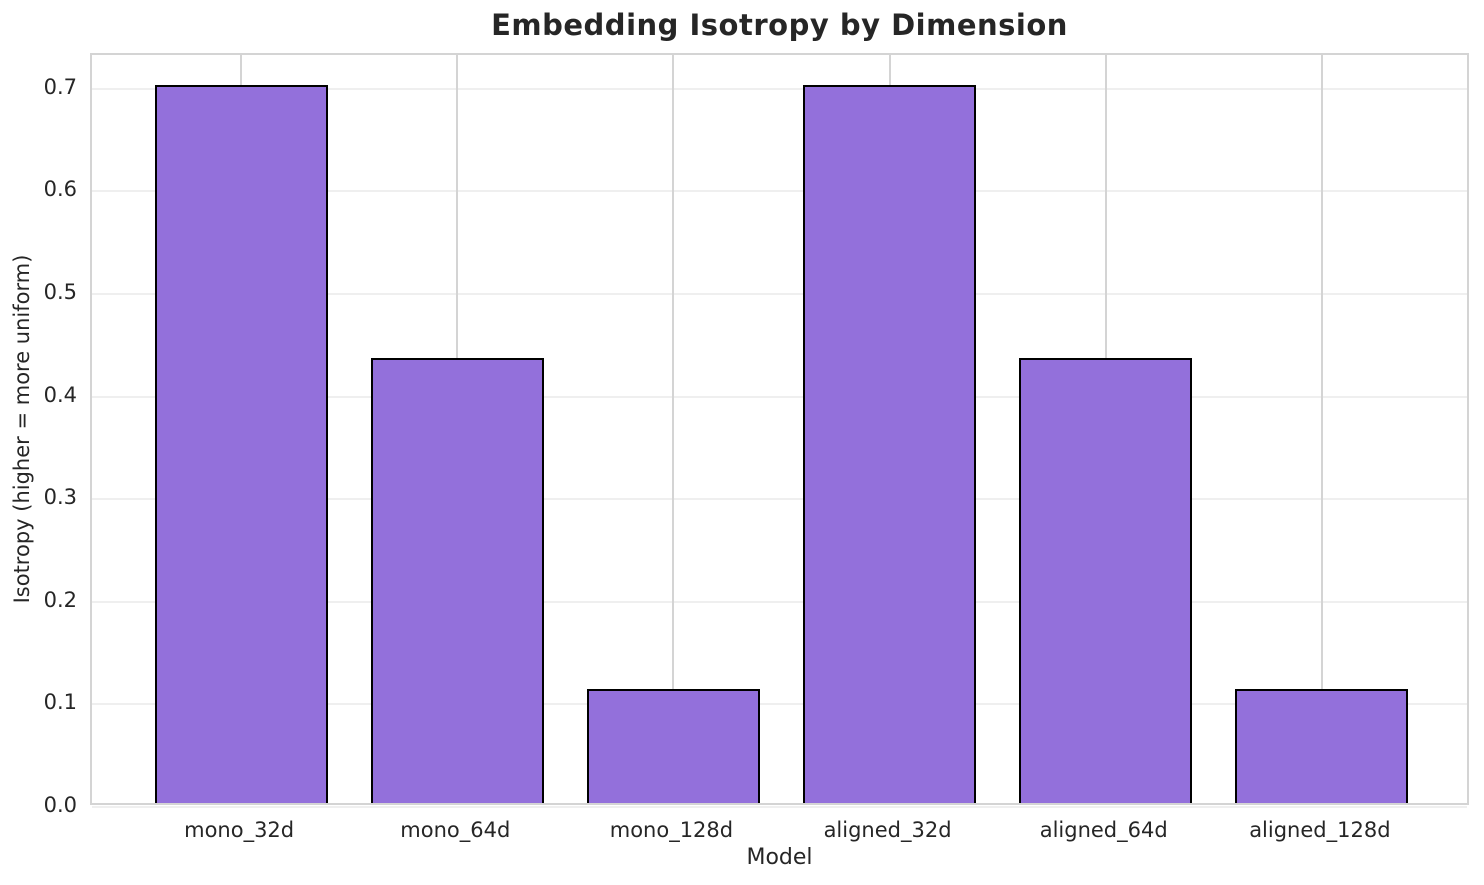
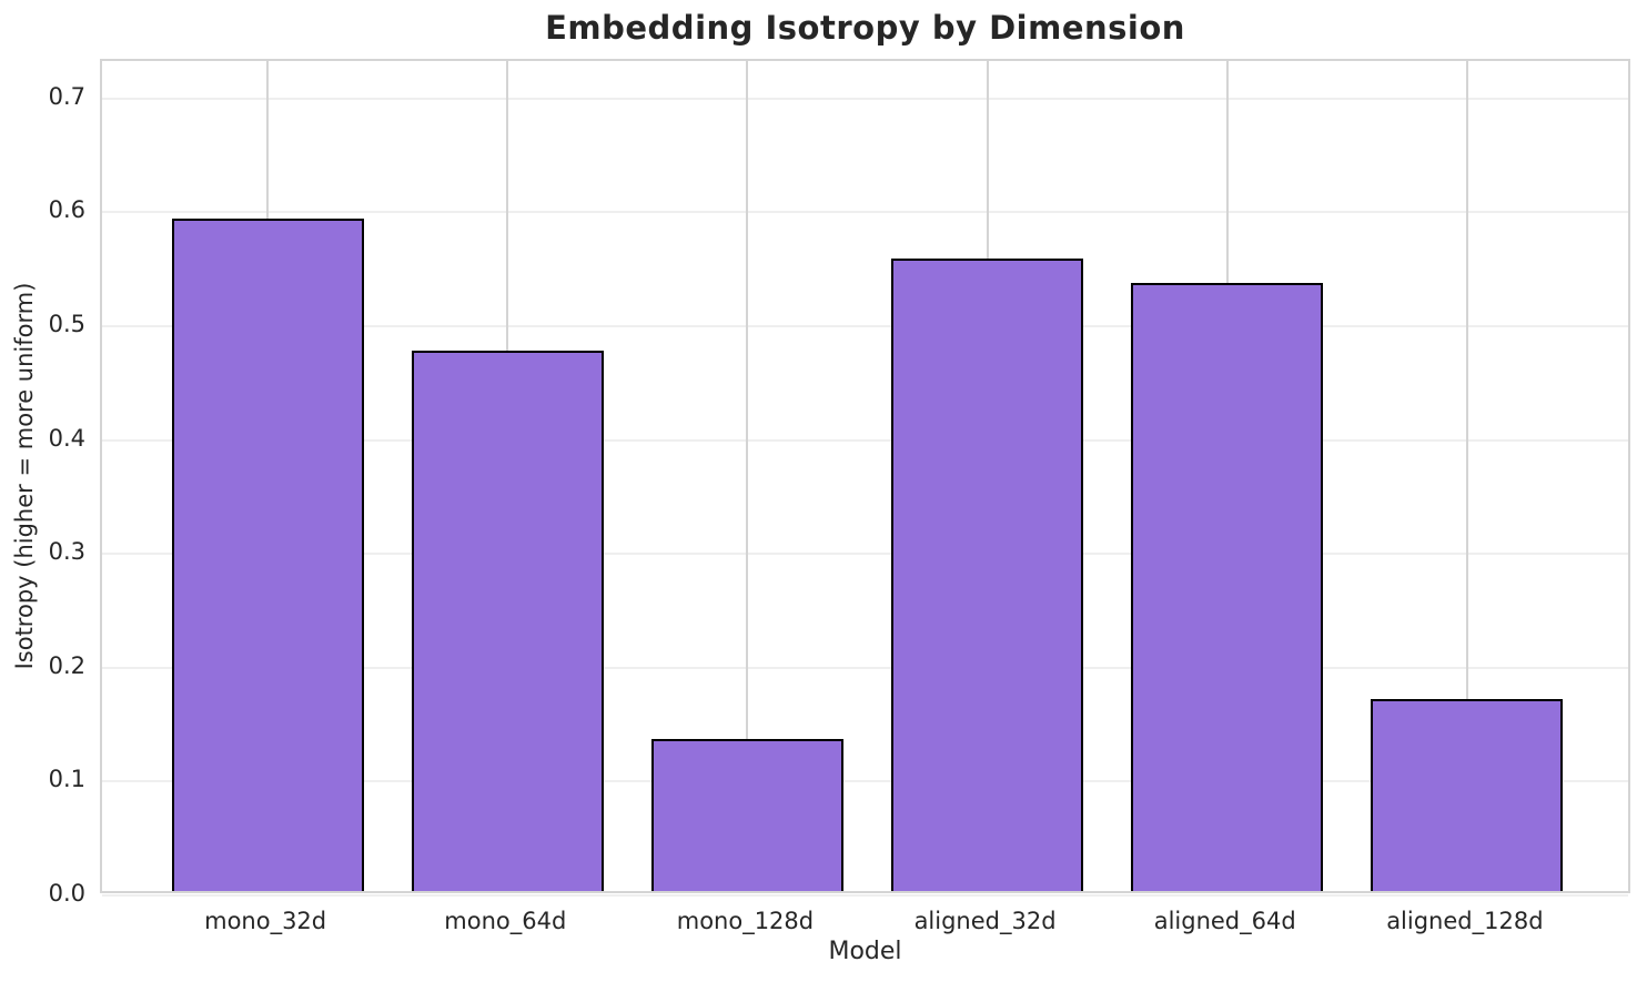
mono_32d: 0.700 -> 0.591
mono_64d: 0.434 -> 0.475
mono_128d: 0.111 -> 0.134
aligned_32d: 0.700 -> 0.556
aligned_64d: 0.434 -> 0.534
aligned_128d: 0.111 -> 0.169
